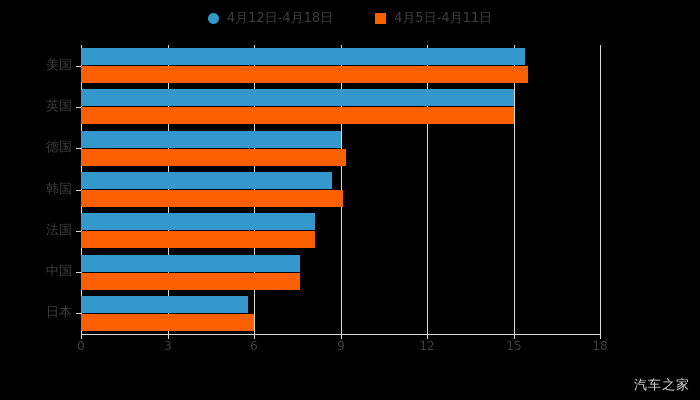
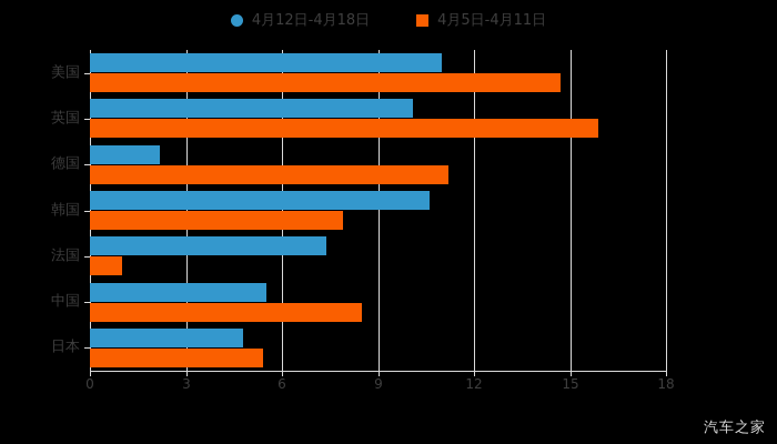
4月12日-4月18日/美国: 15.4 -> 11.0
4月5日-4月11日/美国: 15.5 -> 14.7
4月12日-4月18日/英国: 15.0 -> 10.1
4月5日-4月11日/英国: 15.0 -> 15.9
4月12日-4月18日/德国: 9.0 -> 2.2
4月5日-4月11日/德国: 9.2 -> 11.2
4月12日-4月18日/韩国: 8.7 -> 10.6
4月5日-4月11日/韩国: 9.1 -> 7.9
4月12日-4月18日/法国: 8.1 -> 7.4
4月5日-4月11日/法国: 8.1 -> 1.0
4月12日-4月18日/中国: 7.6 -> 5.5
4月5日-4月11日/中国: 7.6 -> 8.5
4月12日-4月18日/日本: 5.8 -> 4.8
4月5日-4月11日/日本: 6.0 -> 5.4
